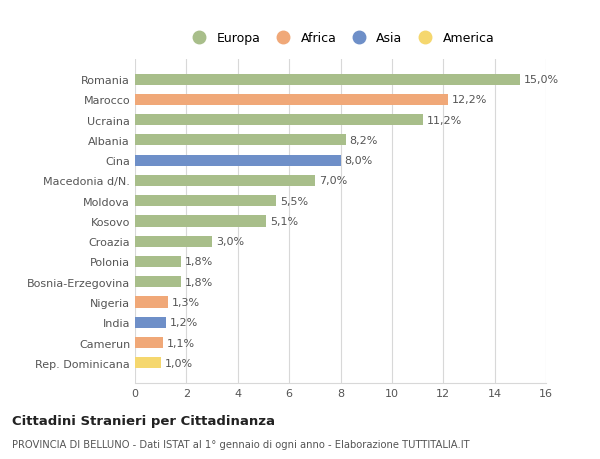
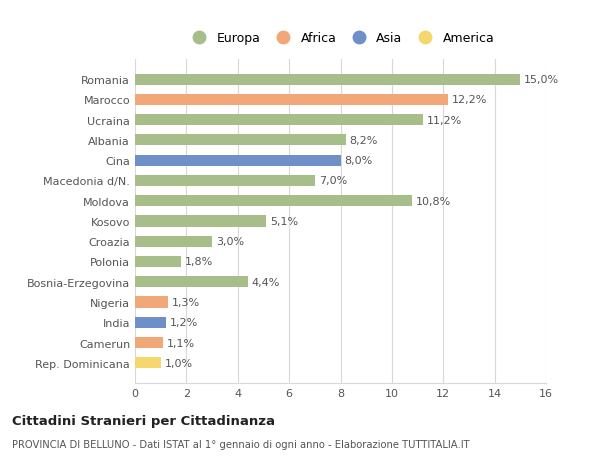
Moldova: 5,5% -> 10,8%
Bosnia-Erzegovina: 1,8% -> 4,4%
